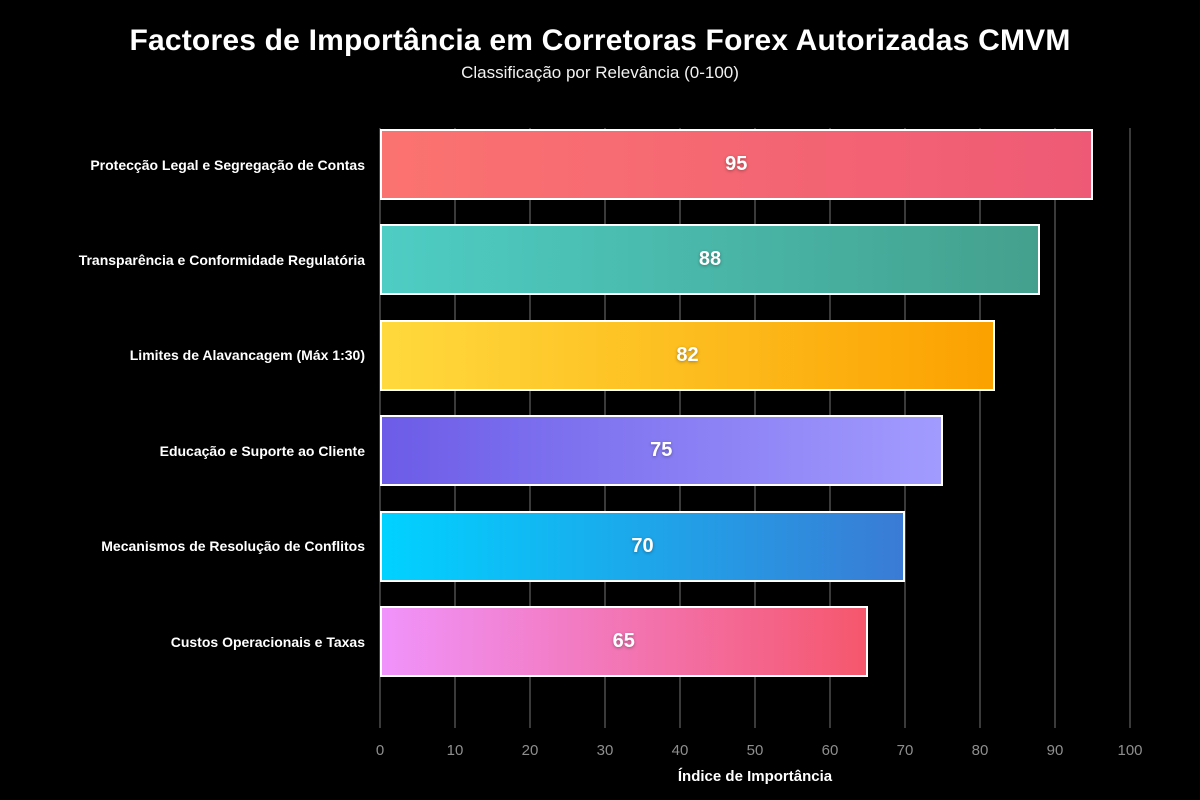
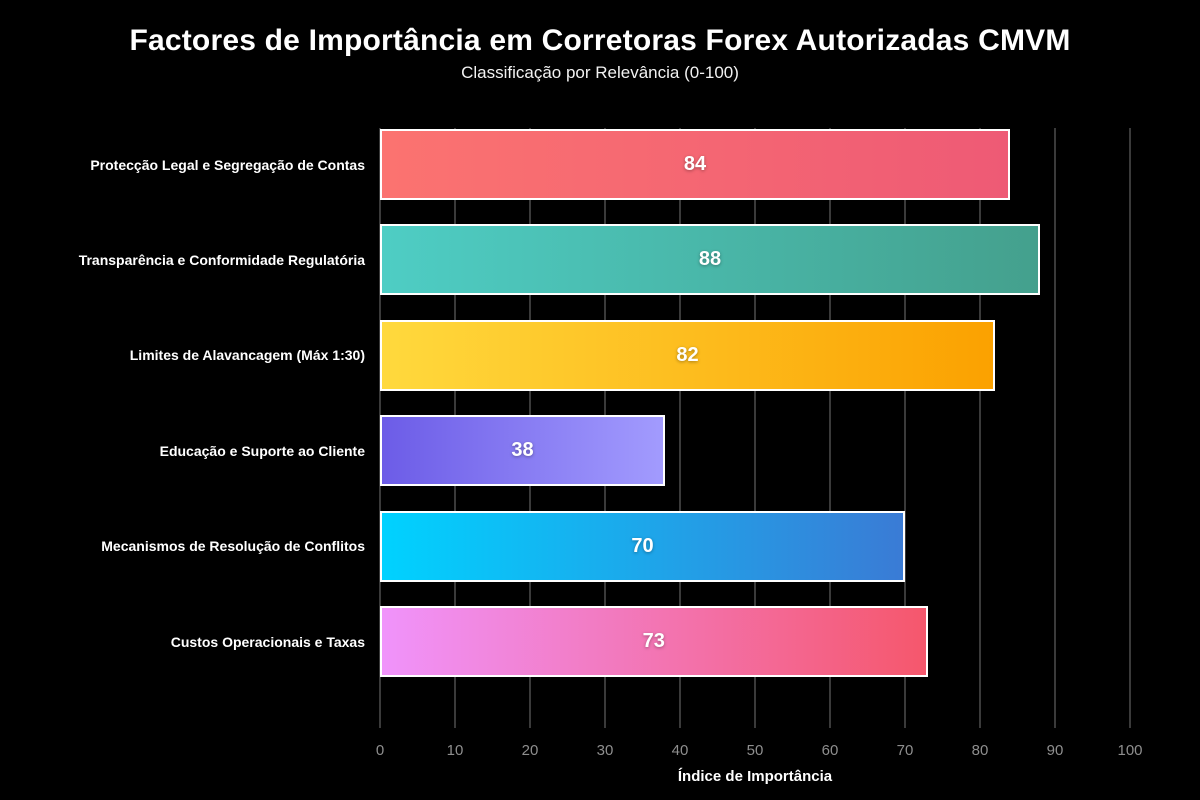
Protecção Legal e Segregação de Contas: 95 -> 84
Educação e Suporte ao Cliente: 75 -> 38
Custos Operacionais e Taxas: 65 -> 73
